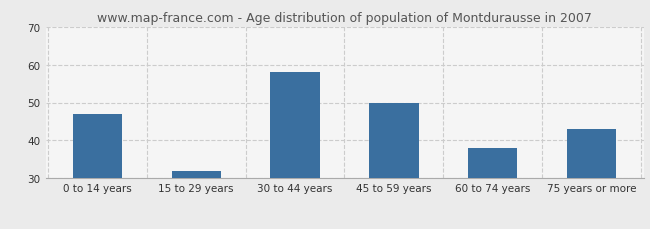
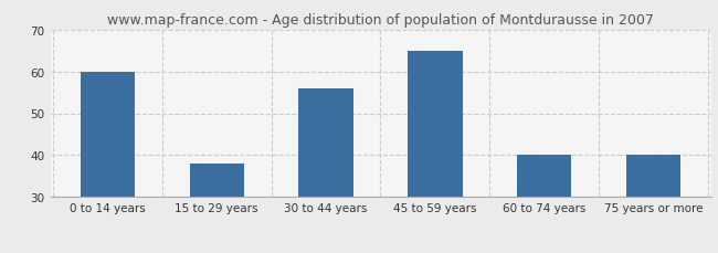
0 to 14 years: 47 -> 60
15 to 29 years: 32 -> 38
30 to 44 years: 58 -> 56
45 to 59 years: 50 -> 65
60 to 74 years: 38 -> 40
75 years or more: 43 -> 40
